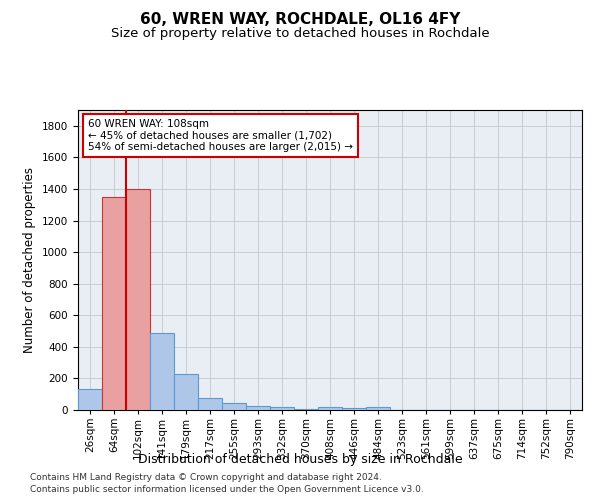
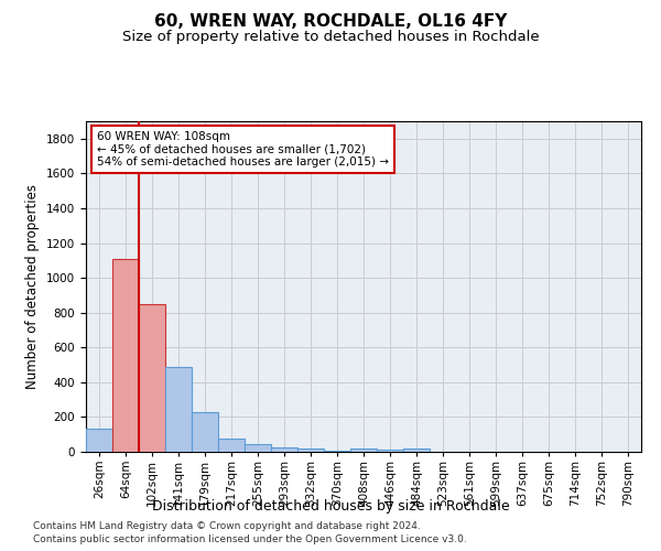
64sqm: 1350 -> 1110
102sqm: 1400 -> 850
